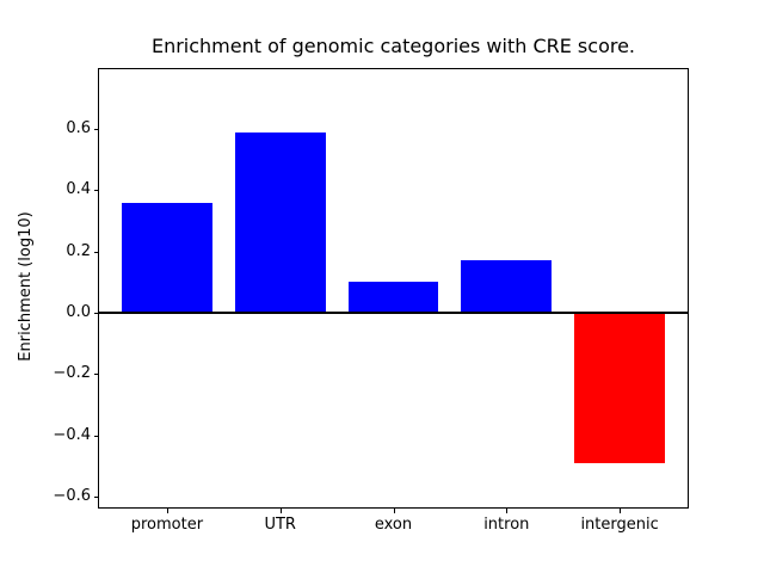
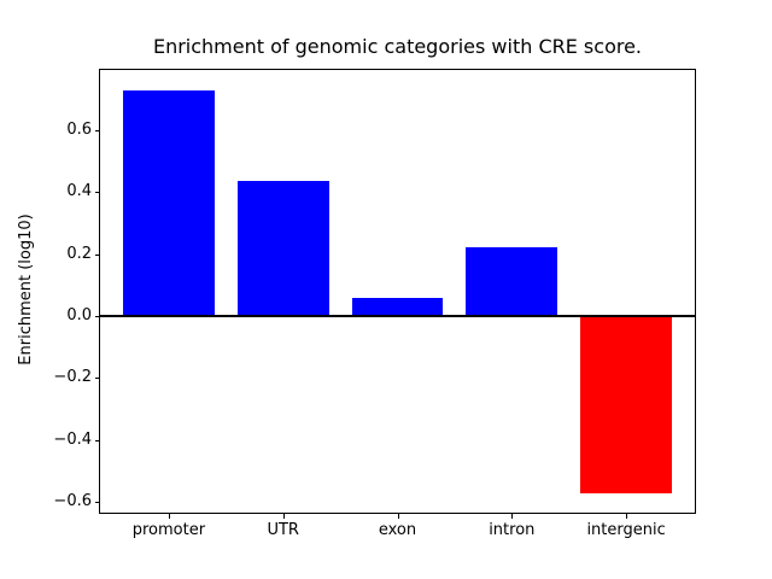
promoter: 0.36 -> 0.73
UTR: 0.59 -> 0.43
exon: 0.10 -> 0.06
intron: 0.17 -> 0.22
intergenic: -0.49 -> -0.57
